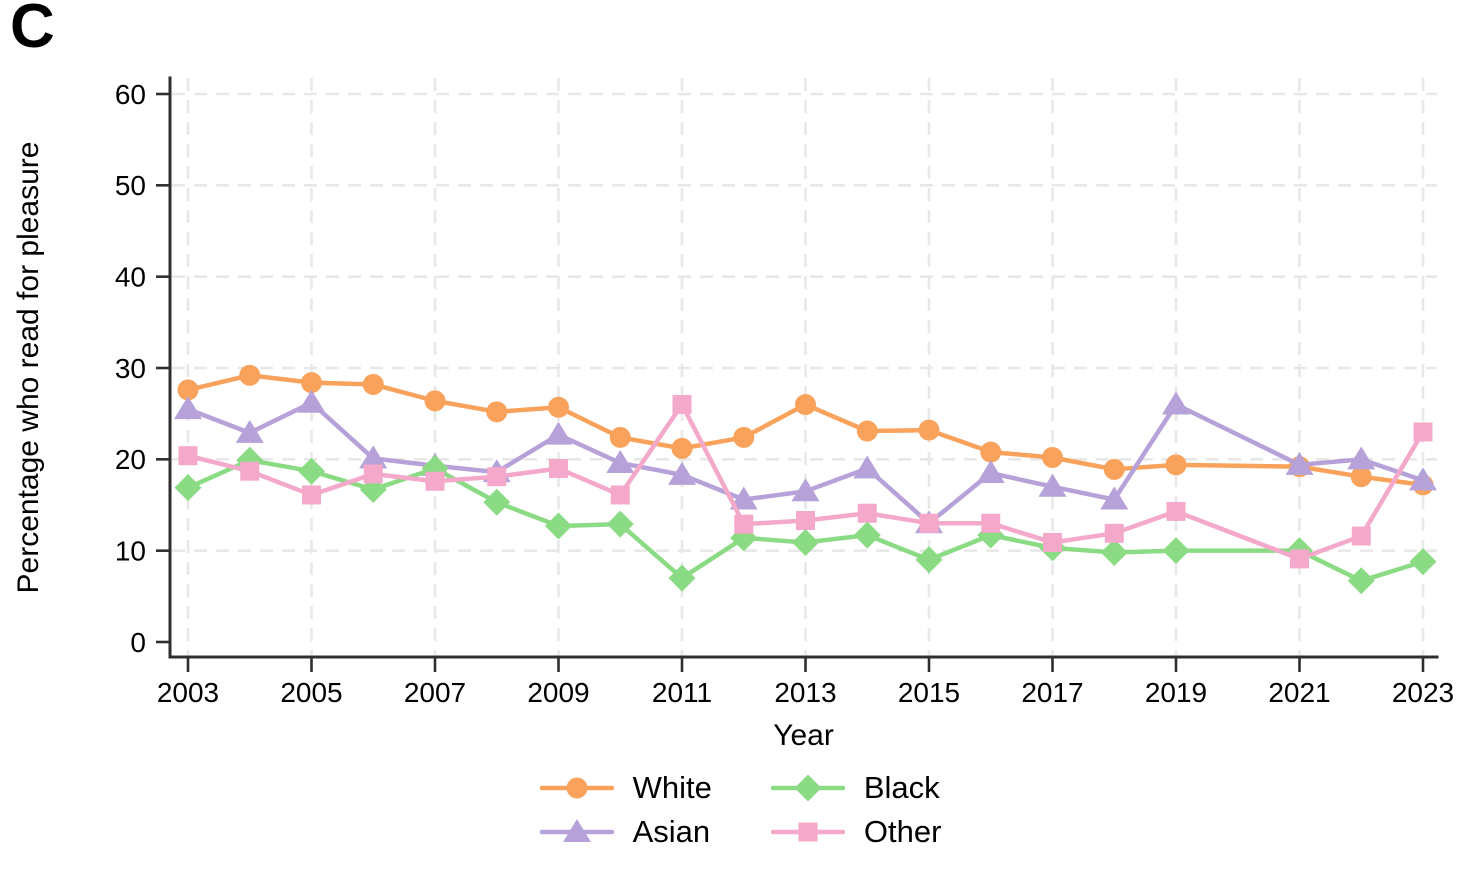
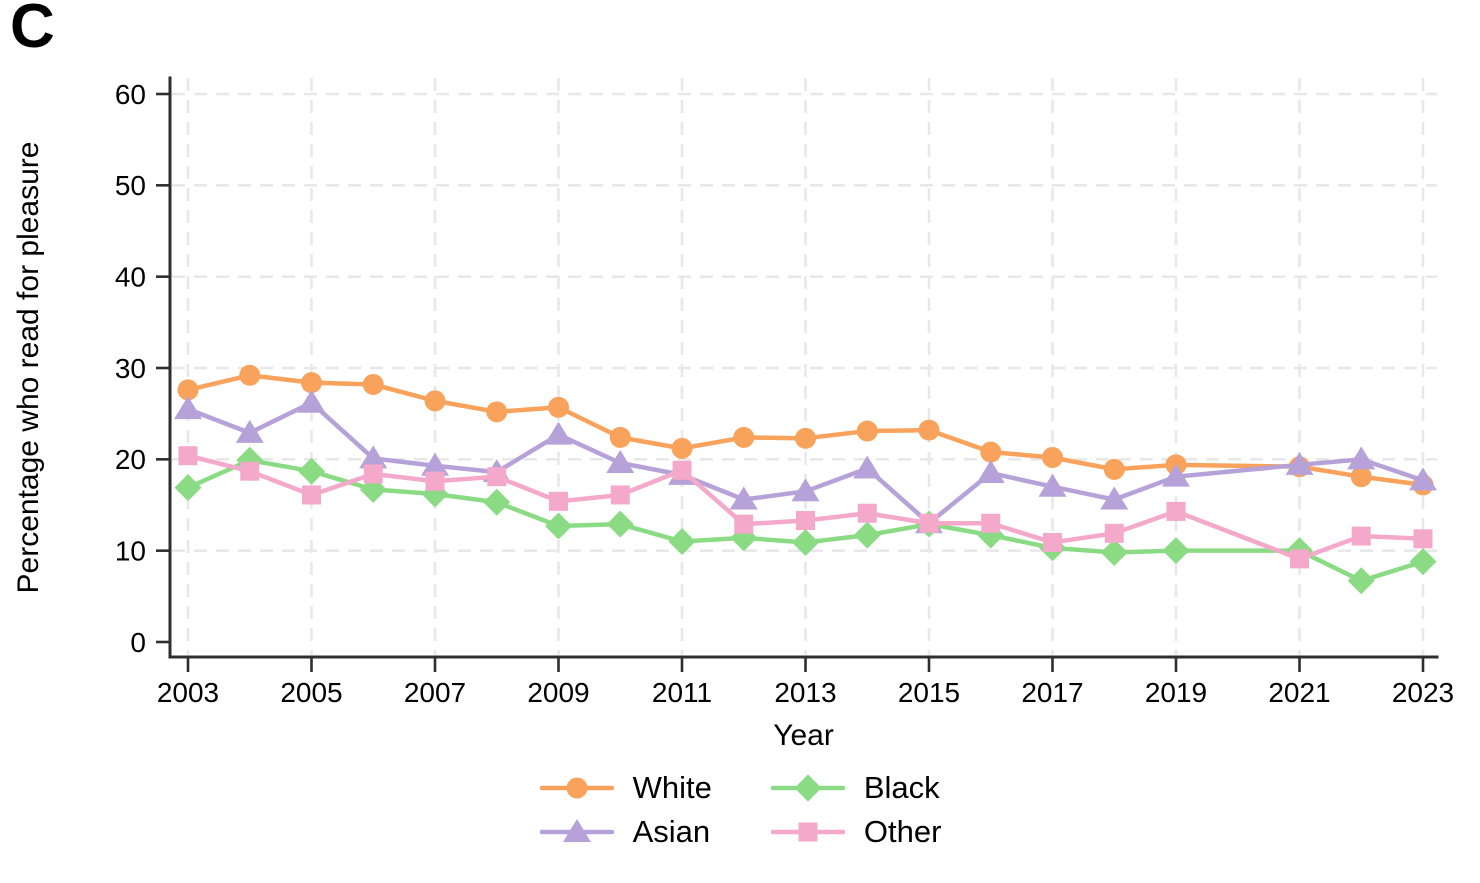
Black/2007: 19 -> 16
Other/2009: 19 -> 15
Black/2011: 7 -> 11
Other/2011: 26 -> 19
White/2013: 26 -> 22
Black/2015: 9 -> 13
Asian/2019: 26 -> 18
Other/2023: 23 -> 11
